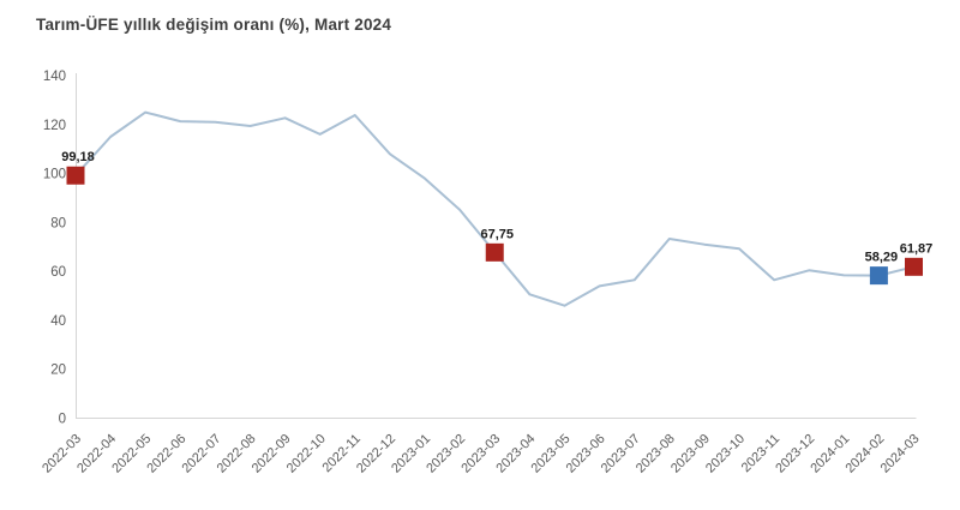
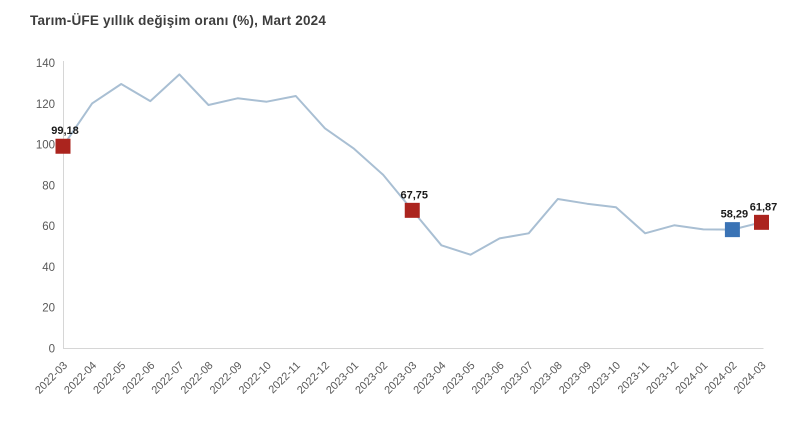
2022-04: 115 -> 120
2022-05: 125 -> 130
2022-07: 121 -> 134
2022-10: 116 -> 121
